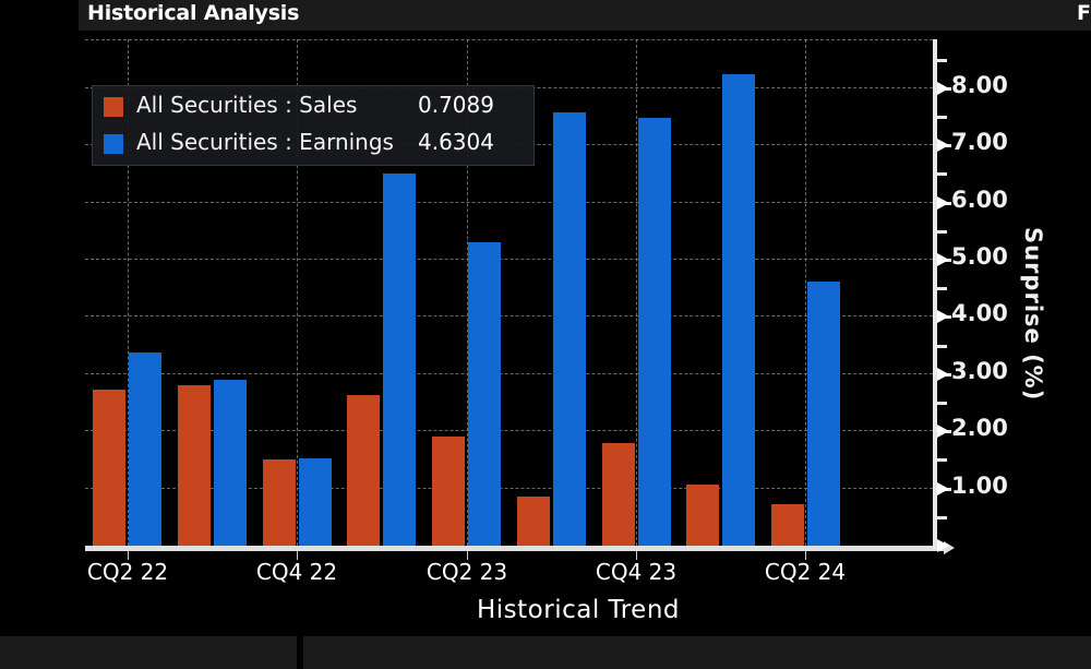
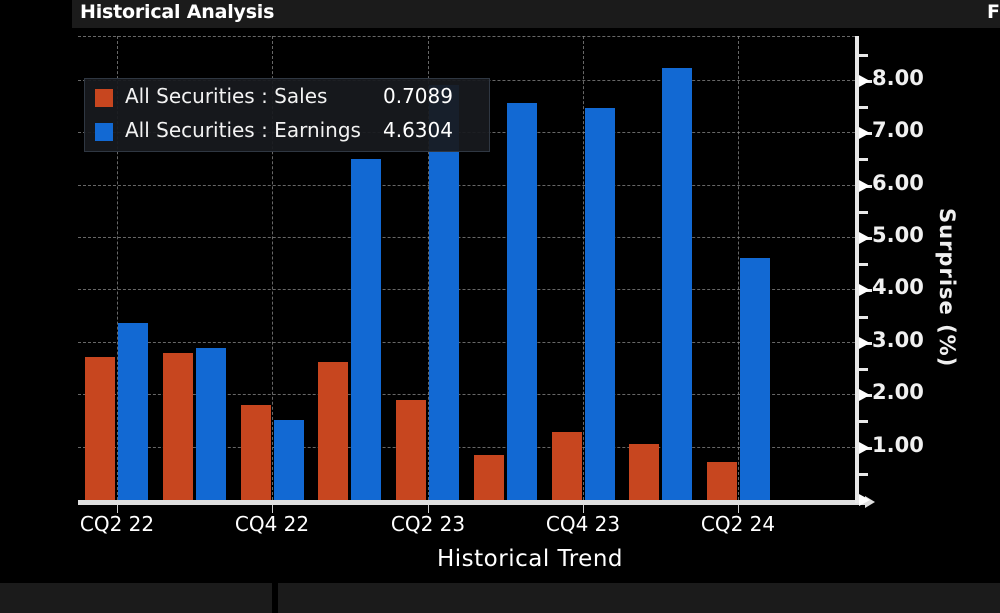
All Securities : Sales/CQ4 22: 1.5 -> 1.8
All Securities : Earnings/CQ2 23: 5.3 -> 7.9
All Securities : Sales/CQ4 23: 1.8 -> 1.3
